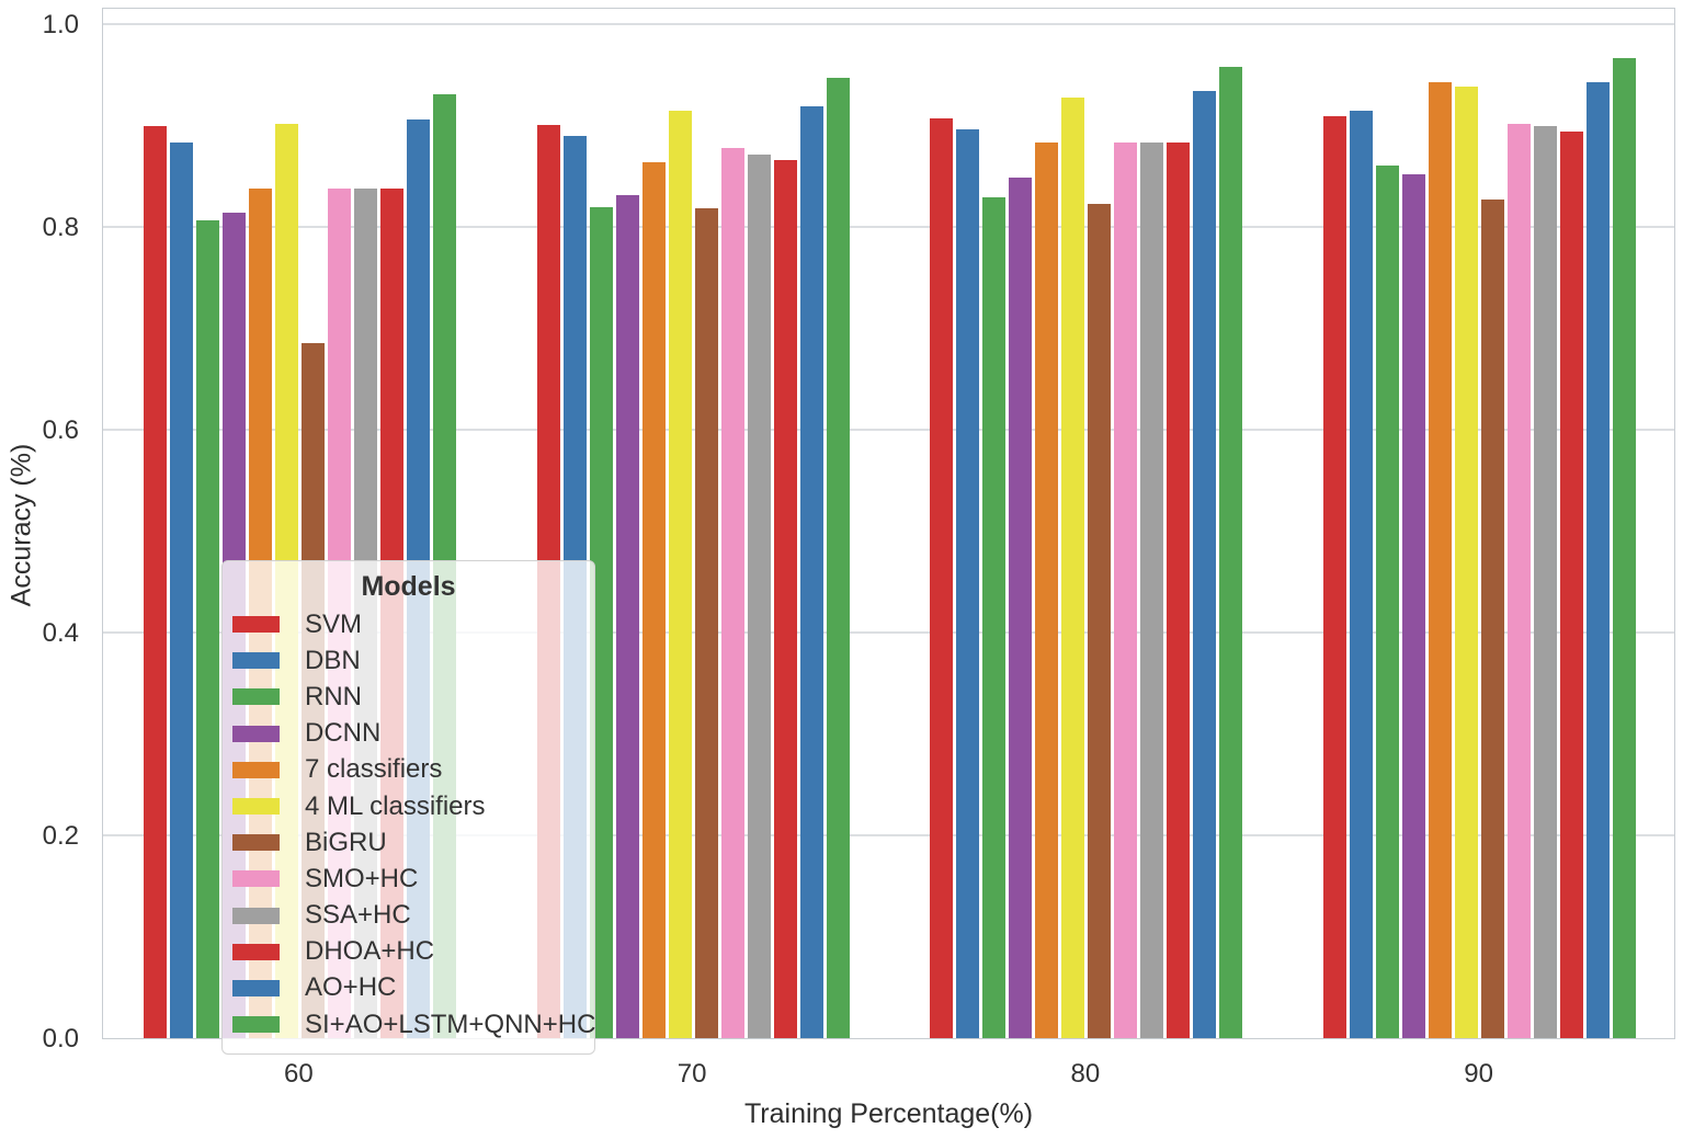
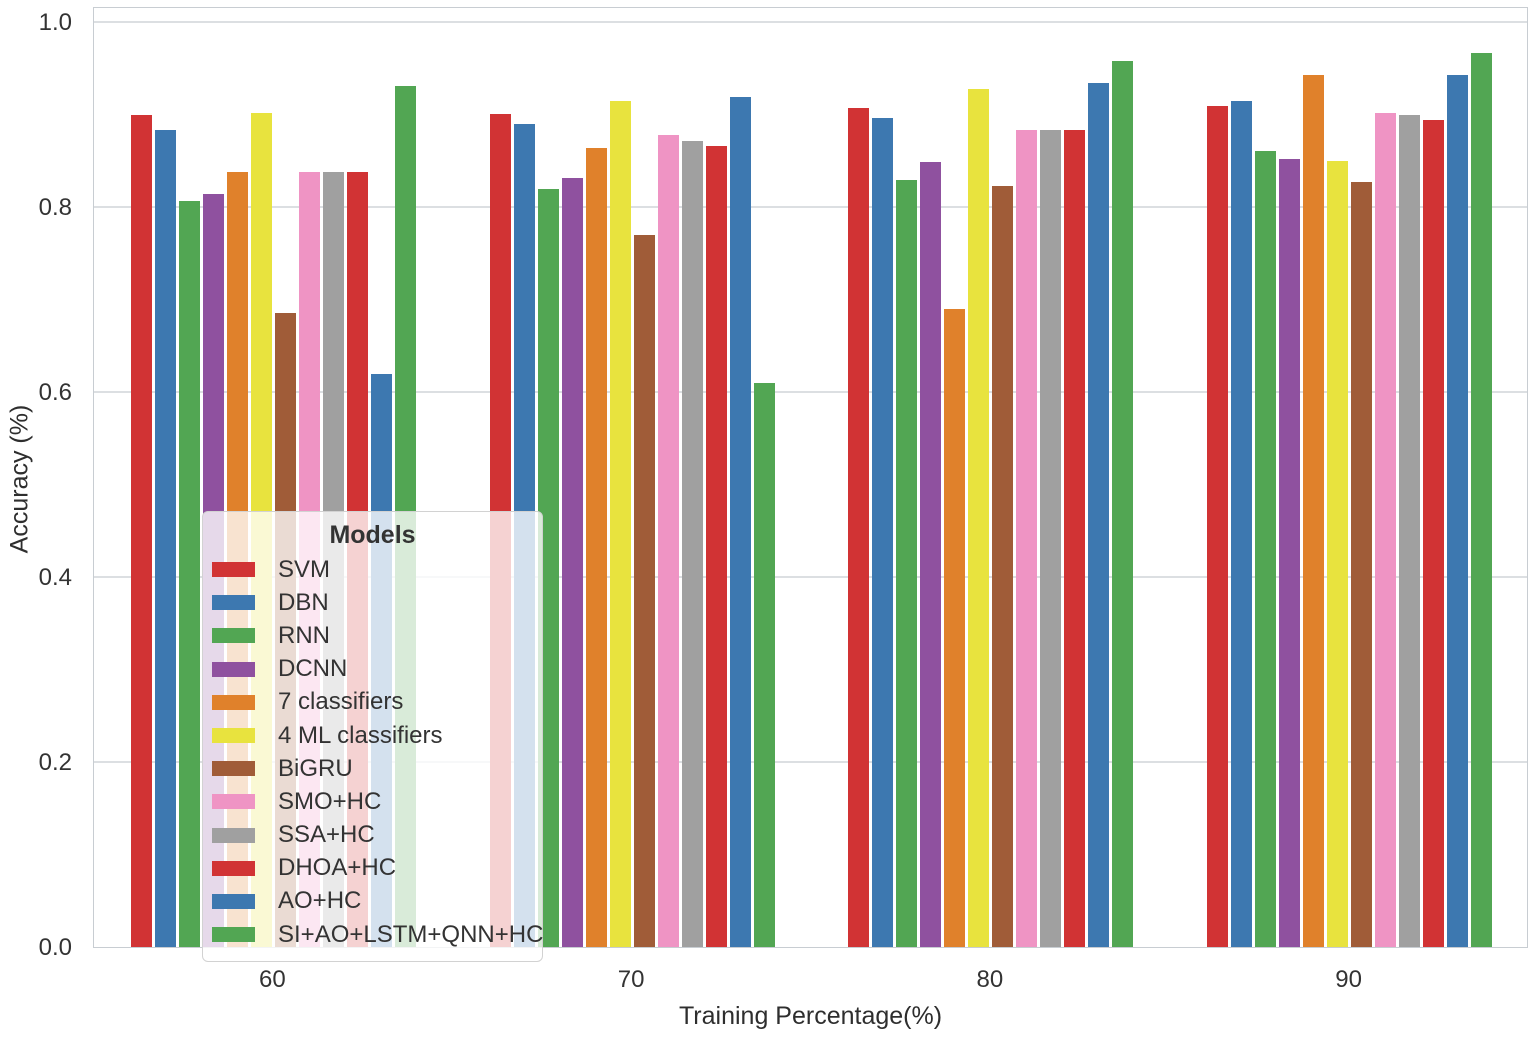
AO+HC/60: 0.91 -> 0.62
BiGRU/70: 0.82 -> 0.77
SI+AO+LSTM+QNN+HC/70: 0.95 -> 0.61
7 classifiers/80: 0.88 -> 0.69
4 ML classifiers/90: 0.94 -> 0.85
